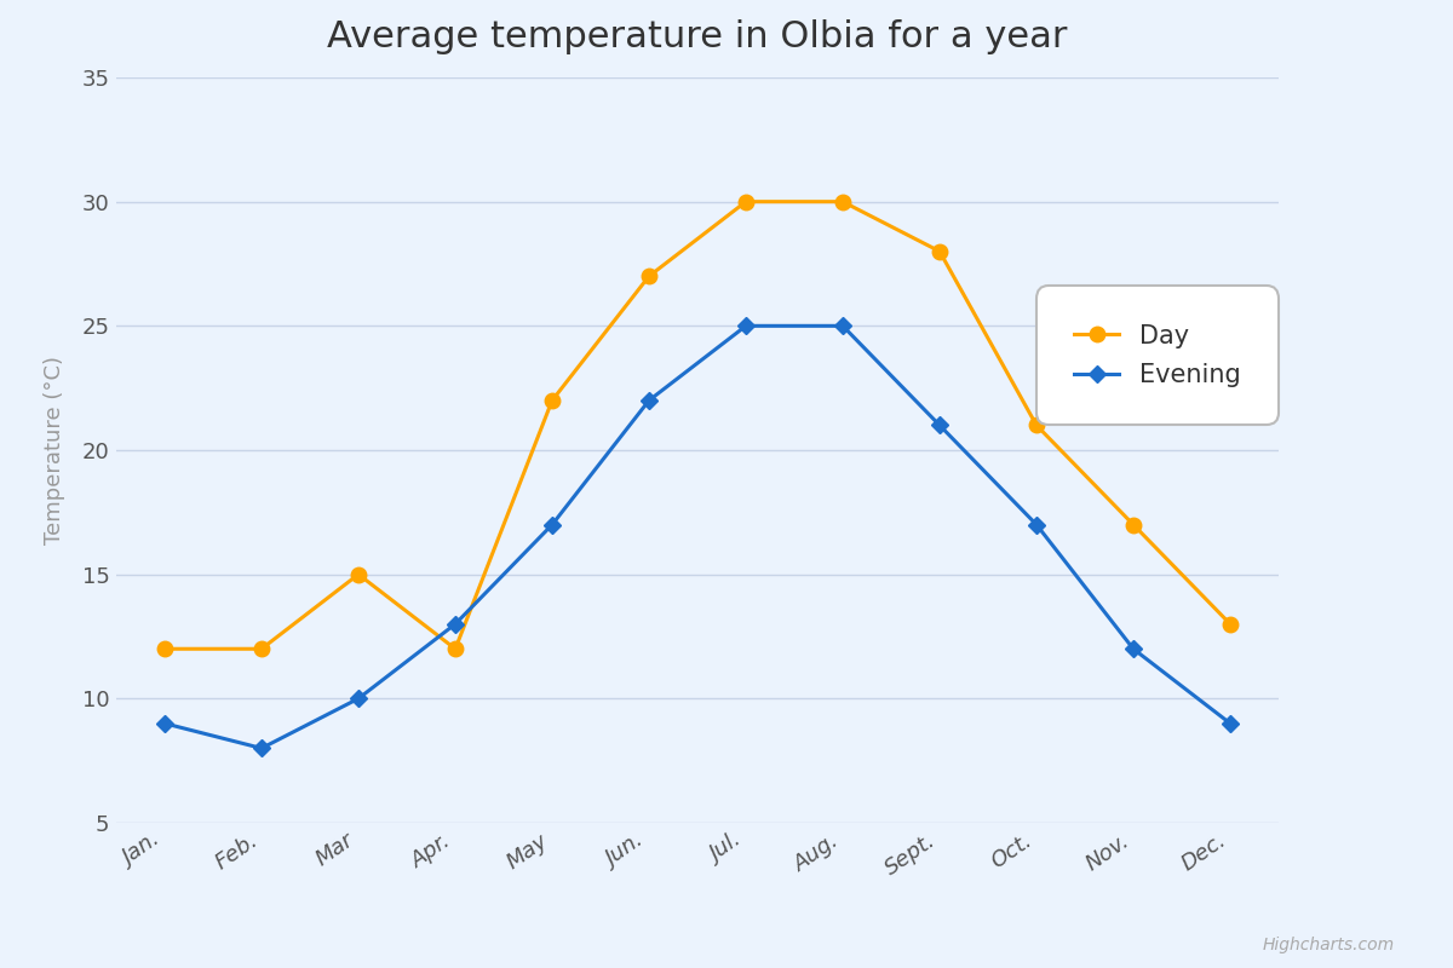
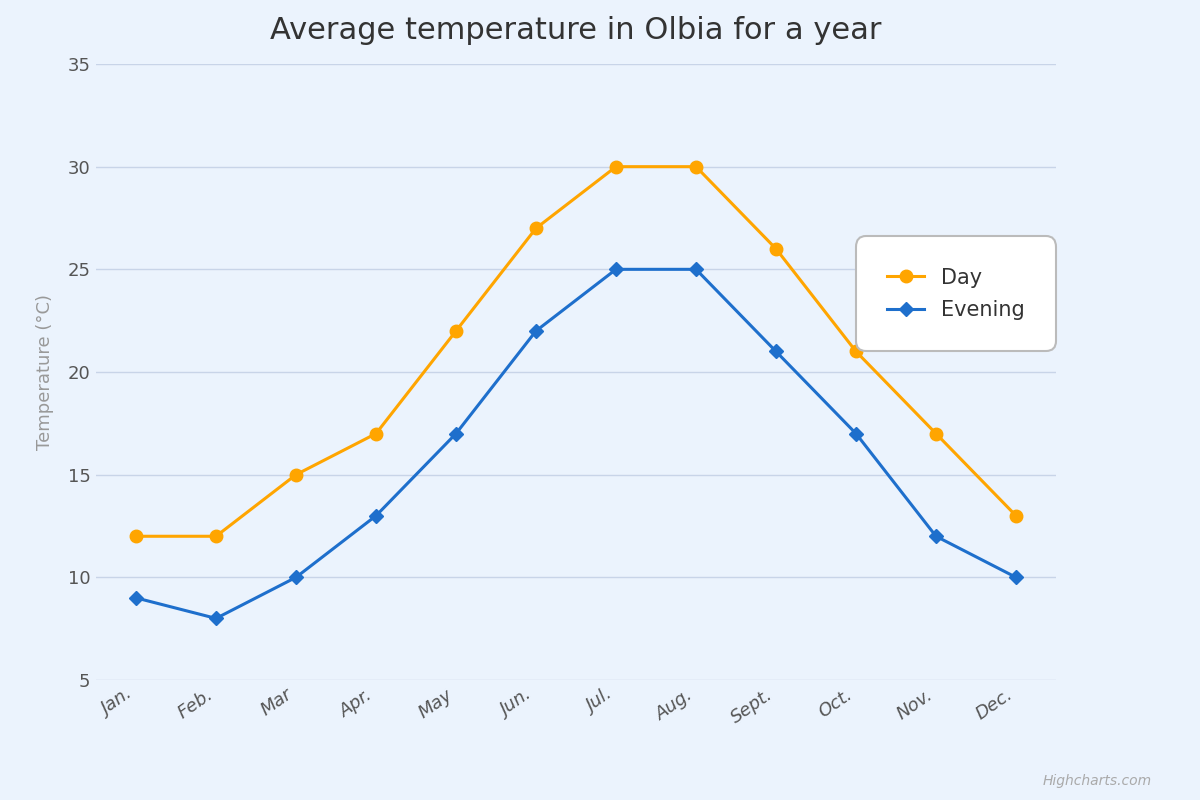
Day/Apr.: 12 -> 17
Day/Sept.: 28 -> 26
Evening/Dec.: 9 -> 10
